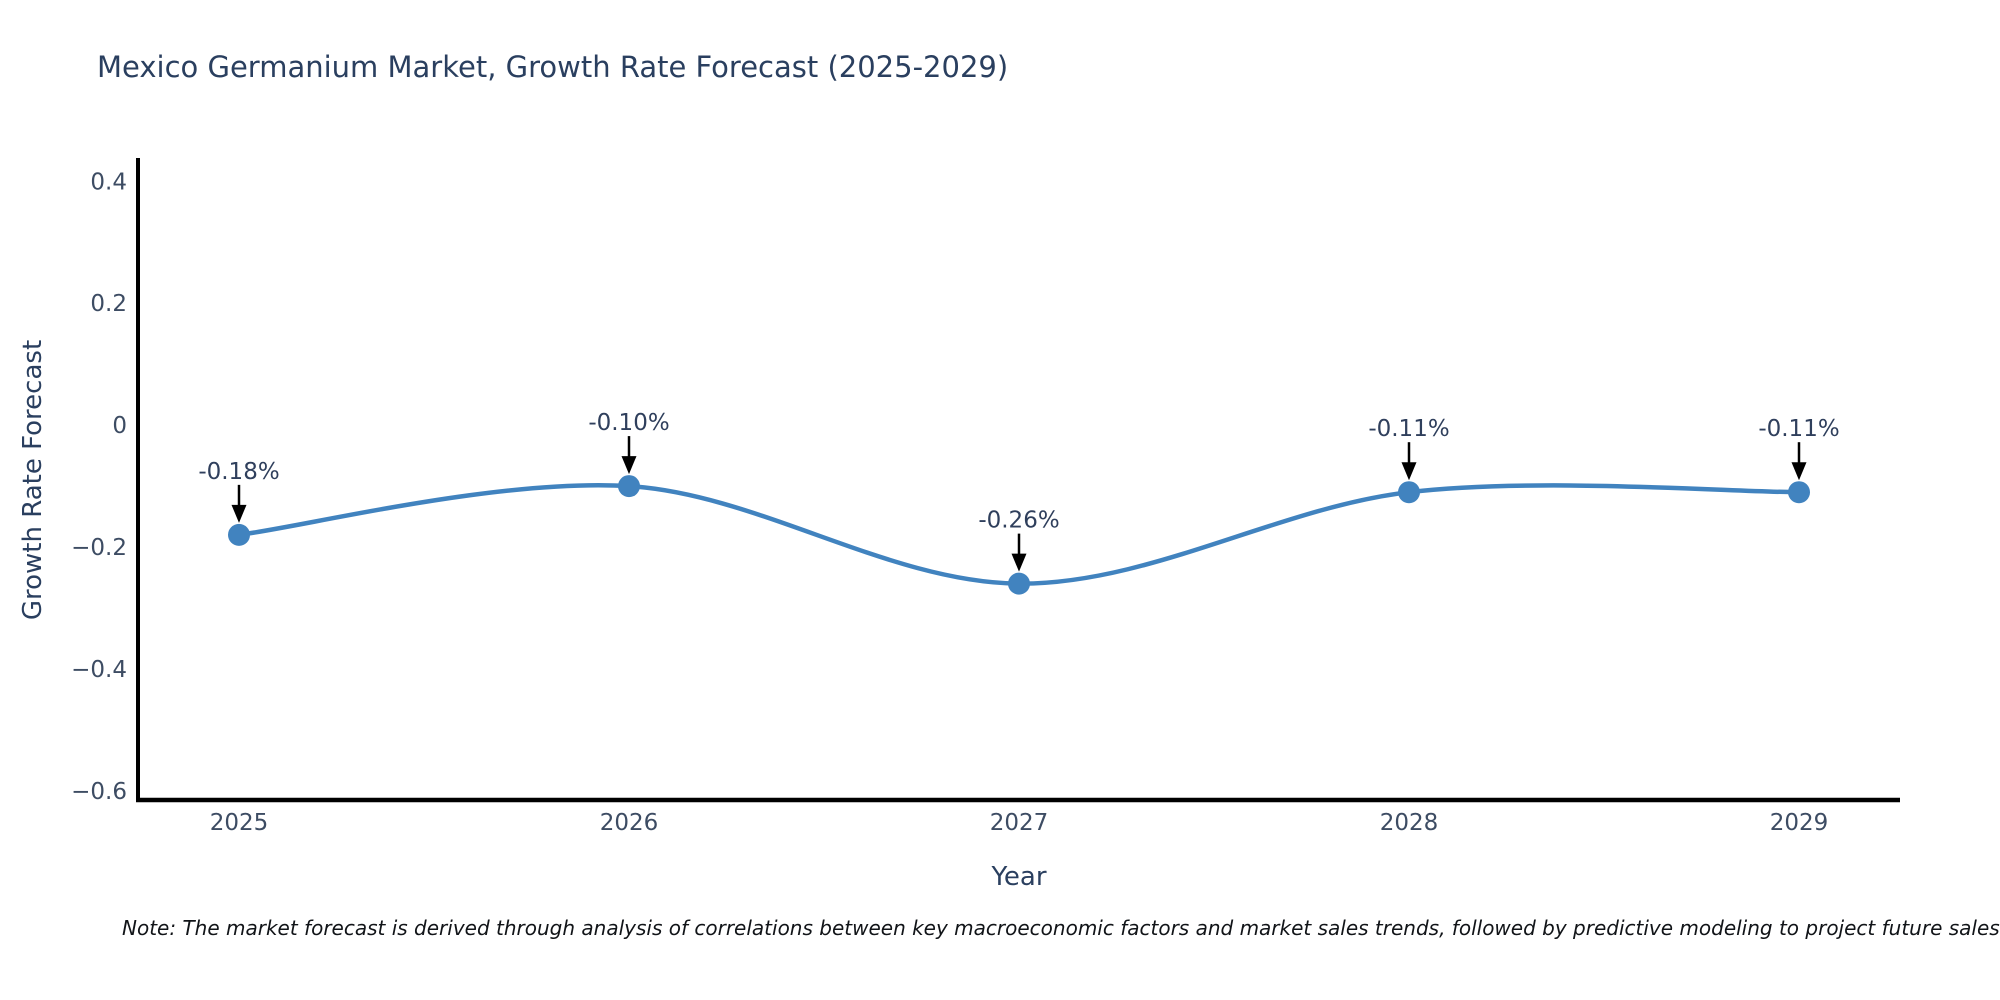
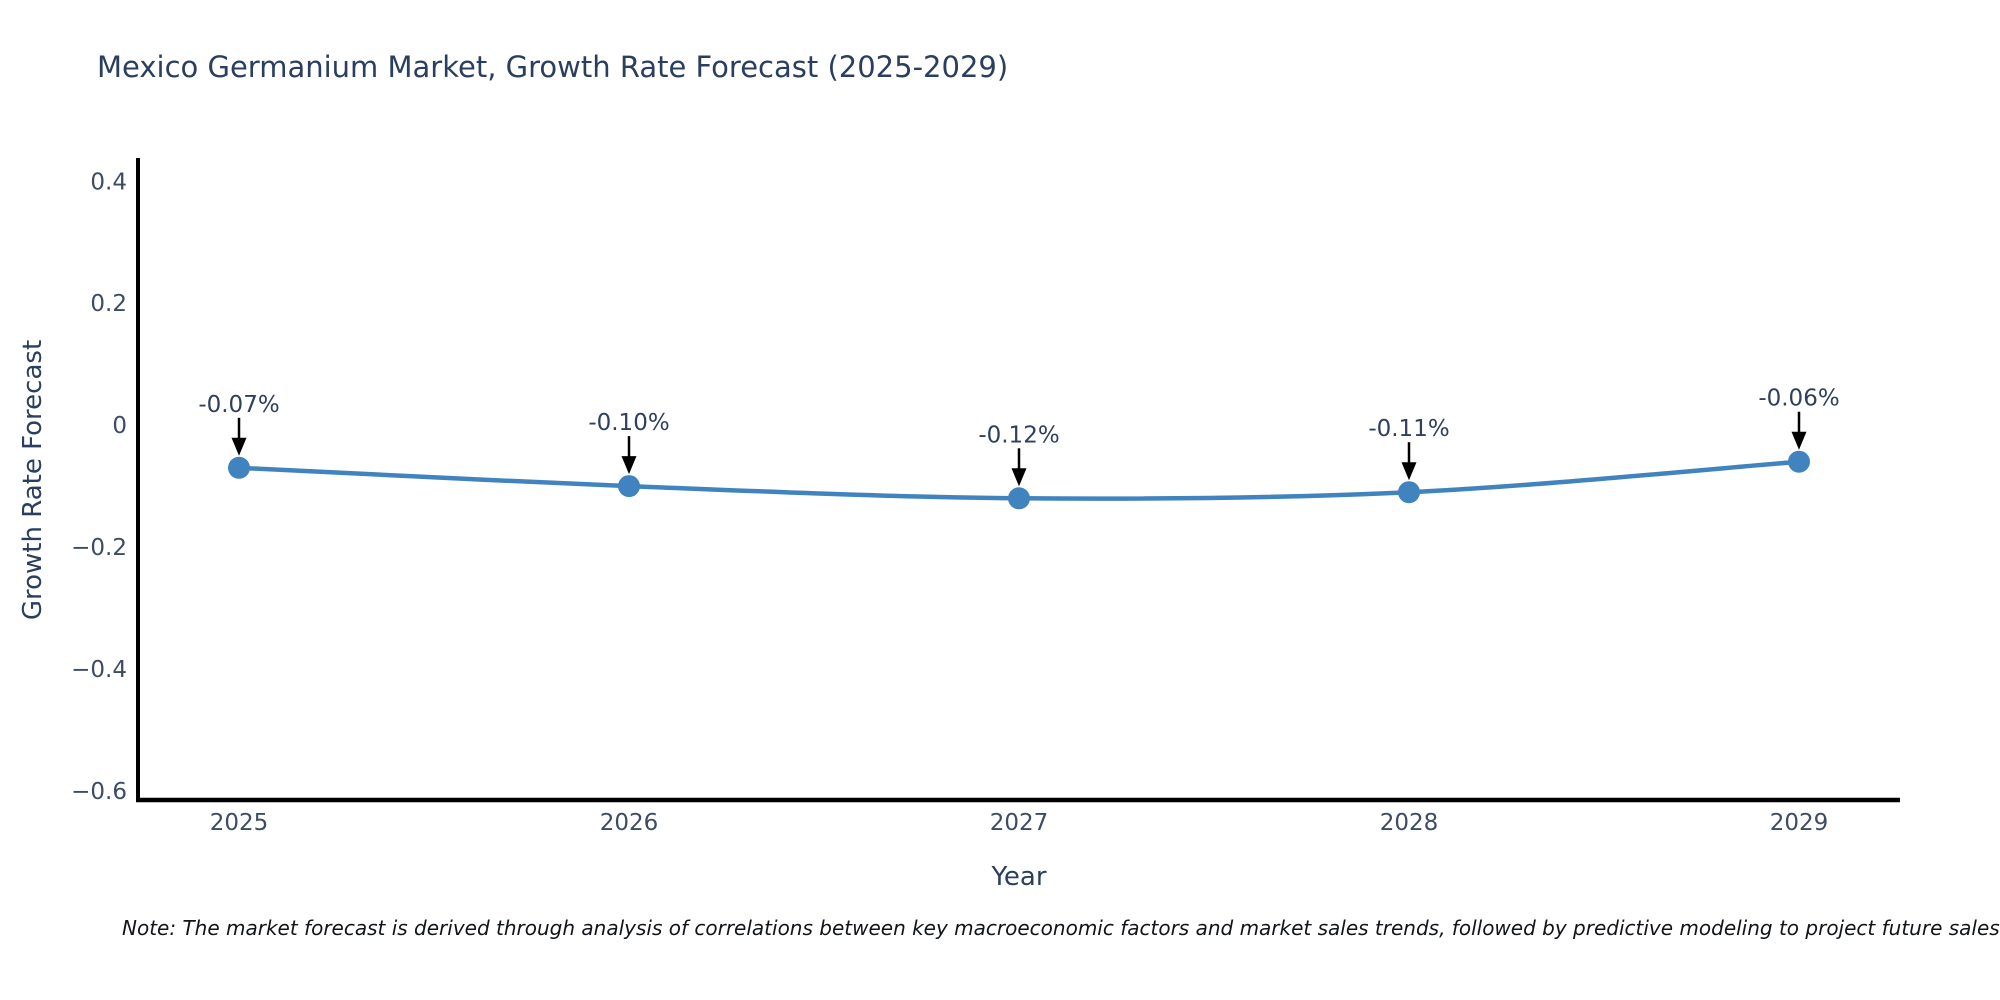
2025: -0.18% -> -0.07%
2027: -0.26% -> -0.12%
2029: -0.11% -> -0.06%
